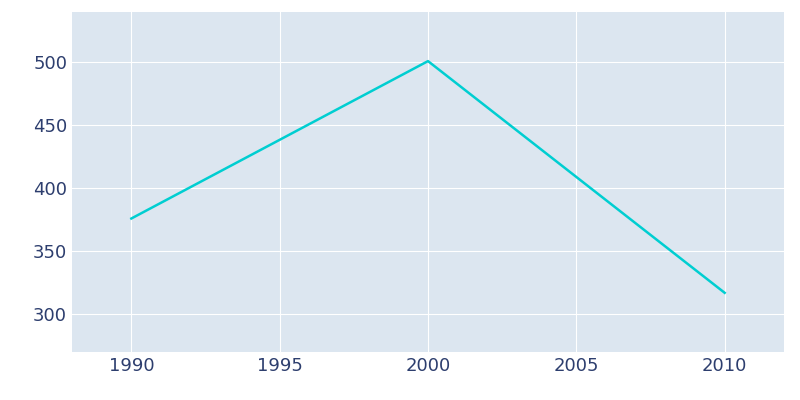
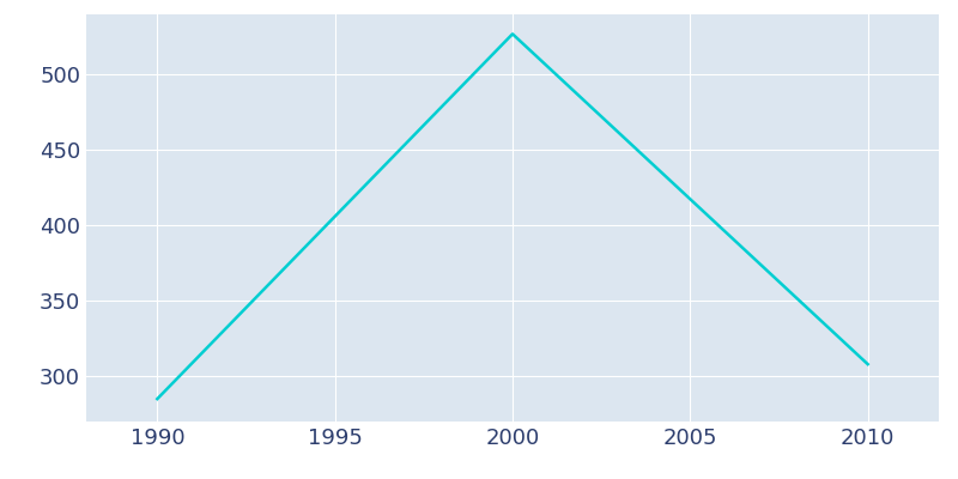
1990: 376 -> 285
2000: 501 -> 527
2010: 317 -> 308
